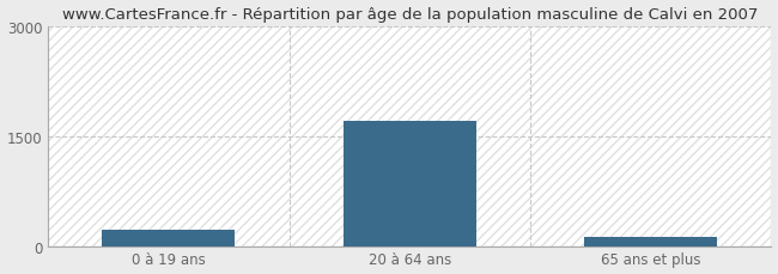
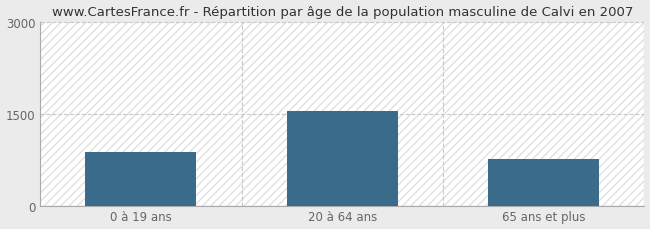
0 à 19 ans: 220 -> 880
20 à 64 ans: 1700 -> 1540
65 ans et plus: 130 -> 760
